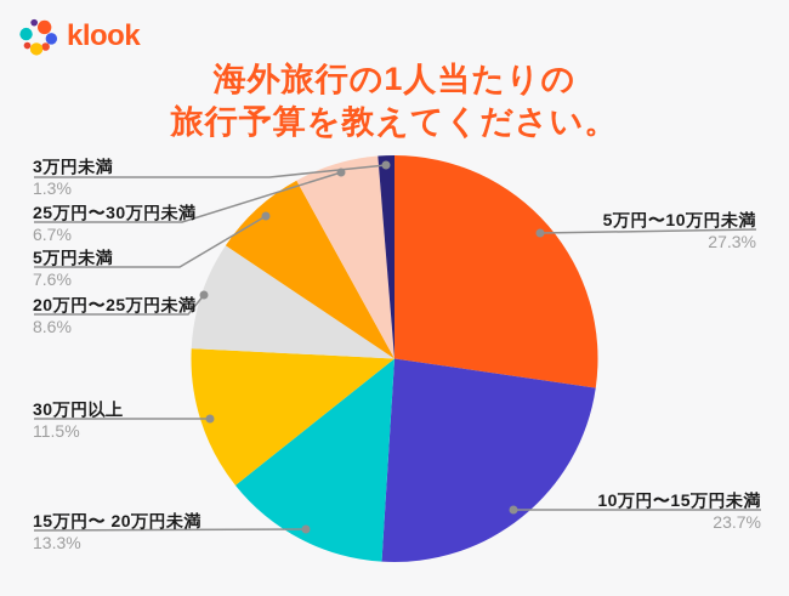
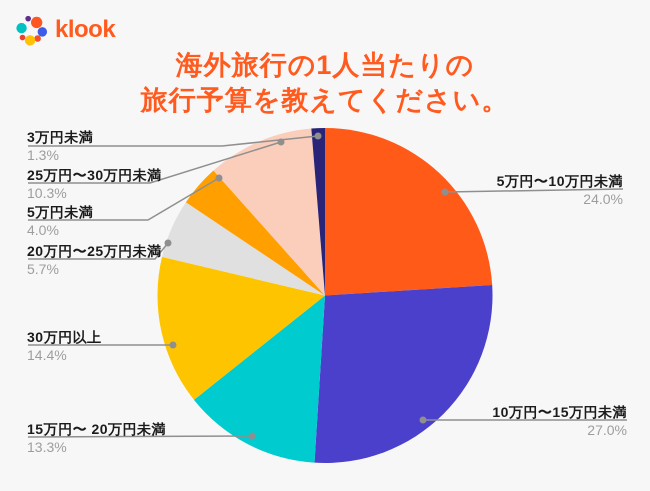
5万円〜10万円未満: 27.3% -> 24.0%
10万円〜15万円未満: 23.7% -> 27.0%
30万円以上: 11.5% -> 14.4%
20万円〜25万円未満: 8.6% -> 5.7%
5万円未満: 7.6% -> 4.0%
25万円〜30万円未満: 6.7% -> 10.3%
